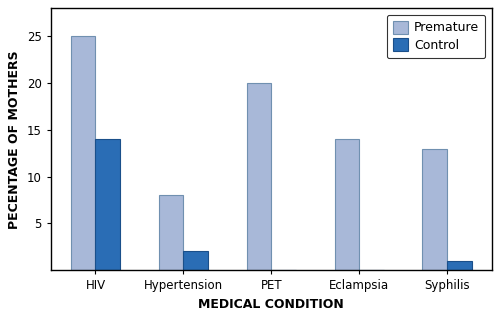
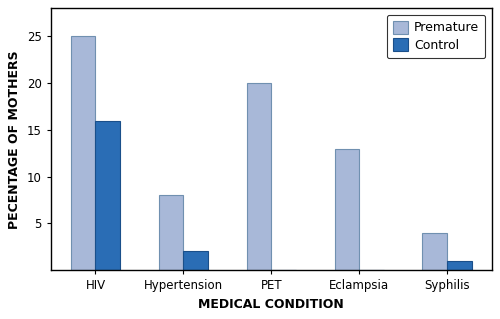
Control/HIV: 14 -> 16
Premature/Eclampsia: 14 -> 13
Premature/Syphilis: 13 -> 4
